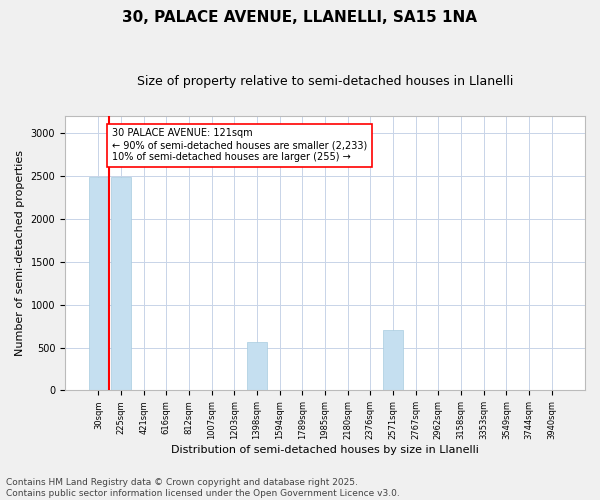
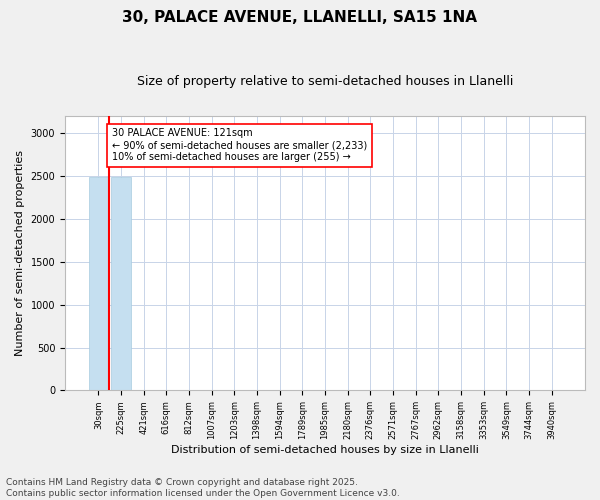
1398sqm: 560 -> 0
2571sqm: 700 -> 0
